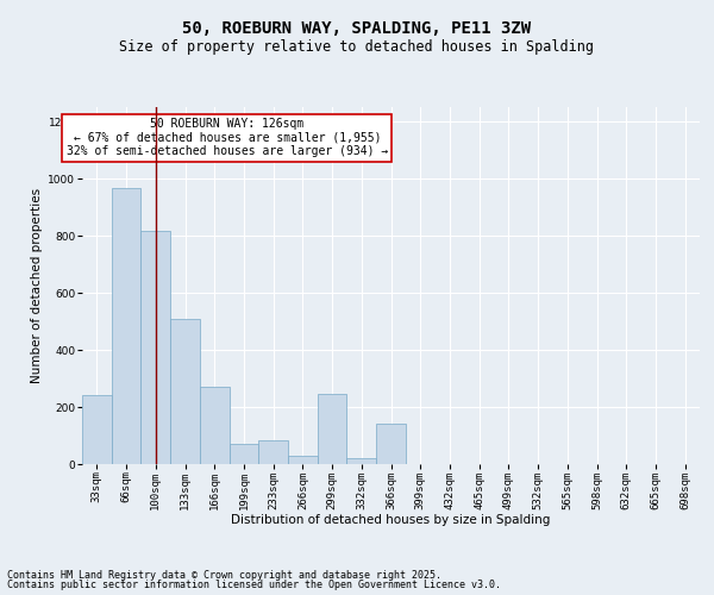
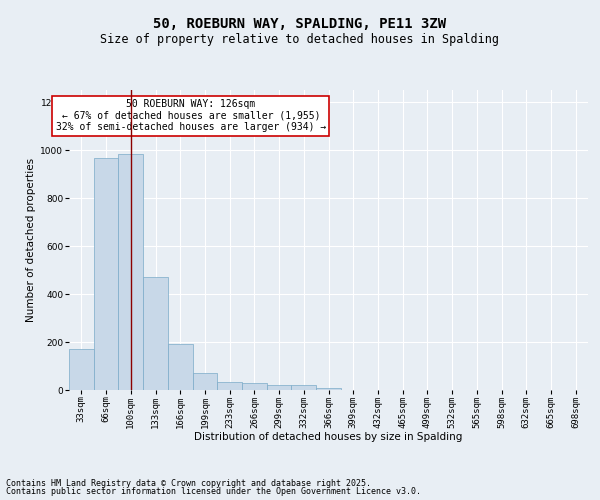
33sqm: 240 -> 170
100sqm: 815 -> 985
133sqm: 510 -> 470
166sqm: 270 -> 190
233sqm: 85 -> 35
299sqm: 245 -> 20
366sqm: 140 -> 10
